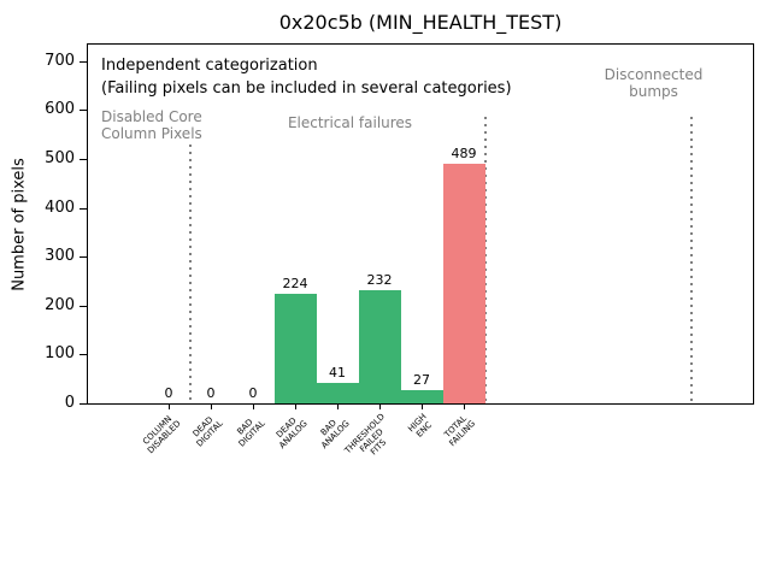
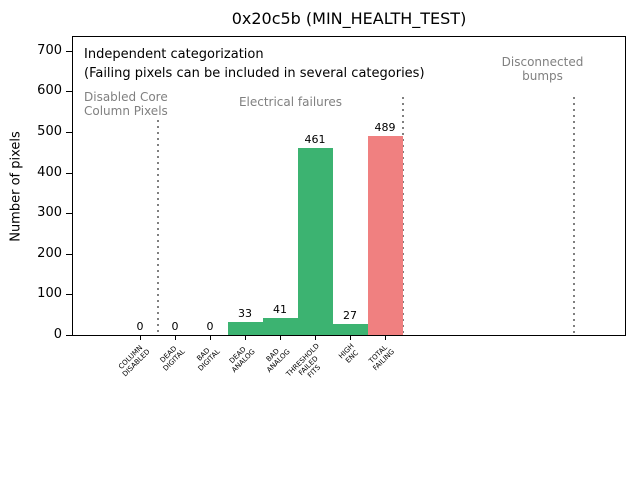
DEAD ANALOG: 224 -> 33
THRESHOLD FAILED FITS: 232 -> 461
